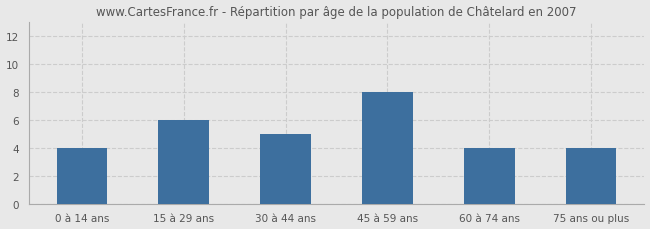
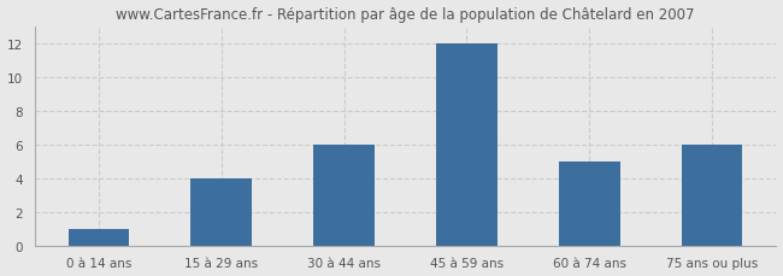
0 à 14 ans: 4 -> 1
15 à 29 ans: 6 -> 4
30 à 44 ans: 5 -> 6
45 à 59 ans: 8 -> 12
60 à 74 ans: 4 -> 5
75 ans ou plus: 4 -> 6
